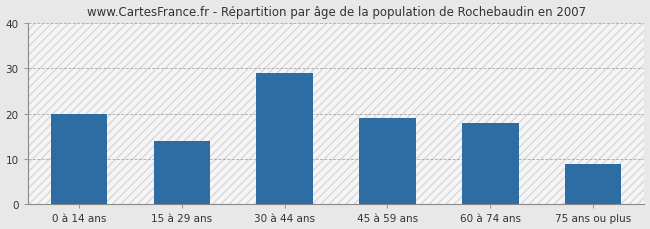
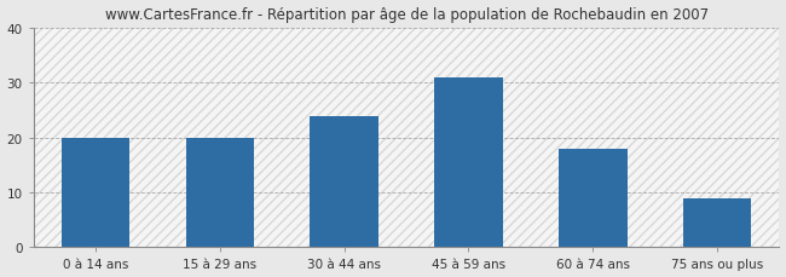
15 à 29 ans: 14 -> 20
30 à 44 ans: 29 -> 24
45 à 59 ans: 19 -> 31
